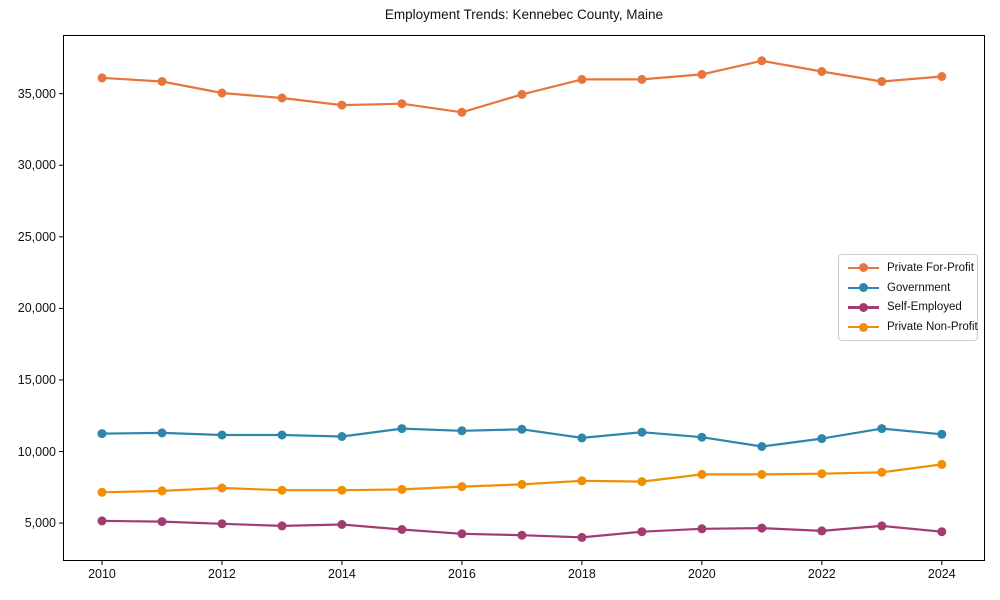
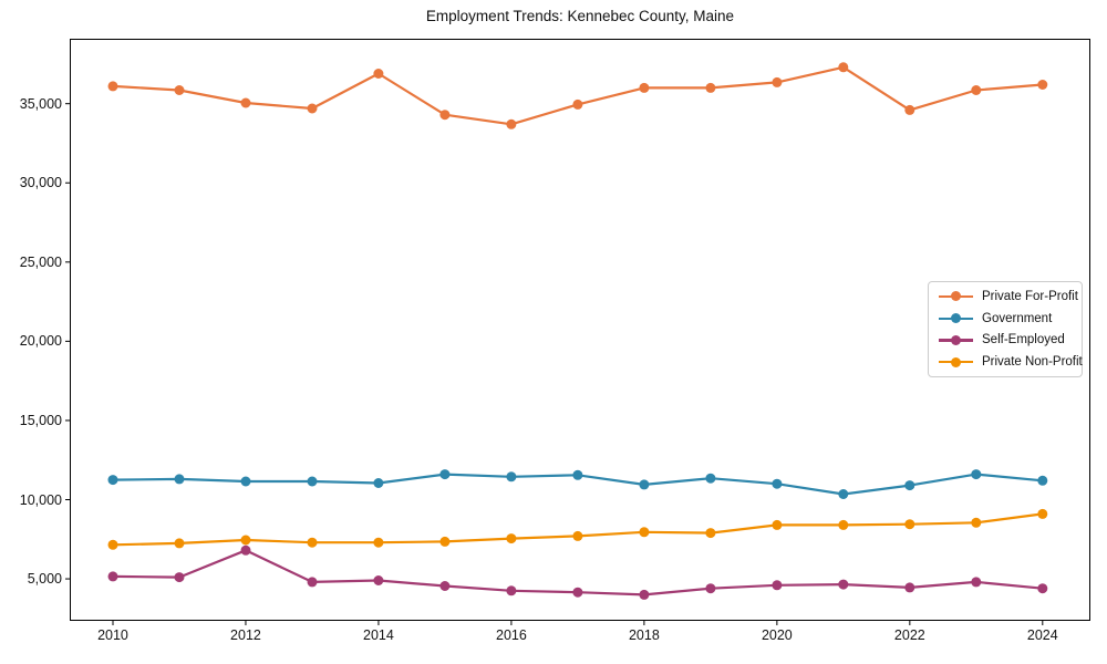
Self-Employed/2012: 5000 -> 6800
Private For-Profit/2014: 34200 -> 36900
Private For-Profit/2022: 36600 -> 34600
